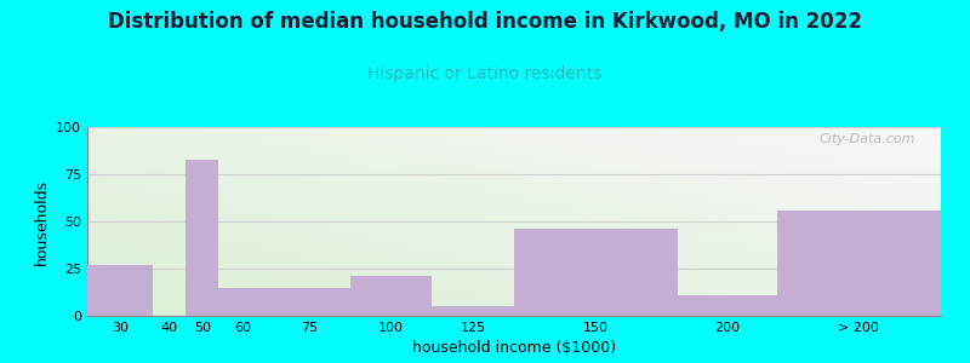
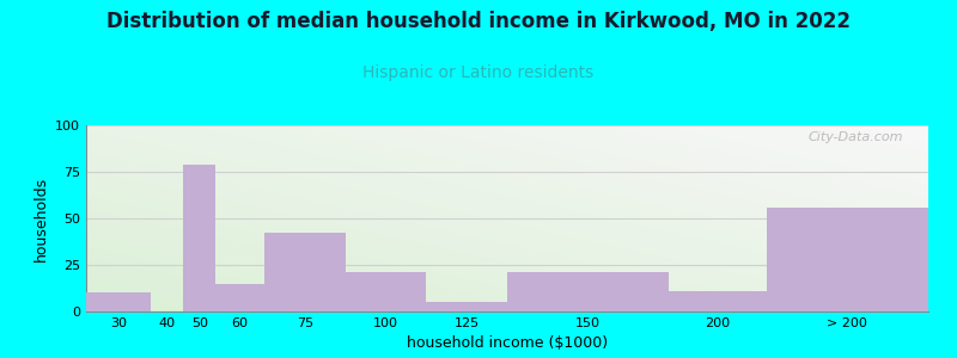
30: 27 -> 10
50: 83 -> 79
75: 15 -> 42
150: 46 -> 21
